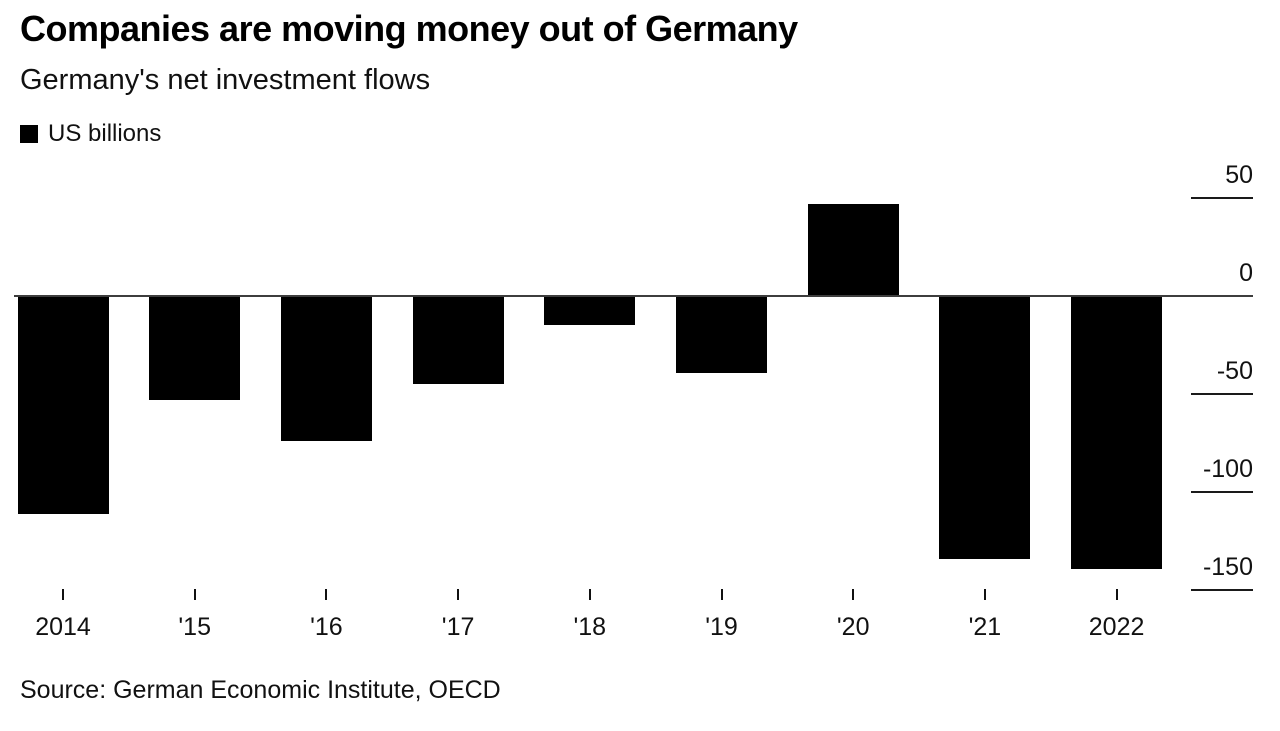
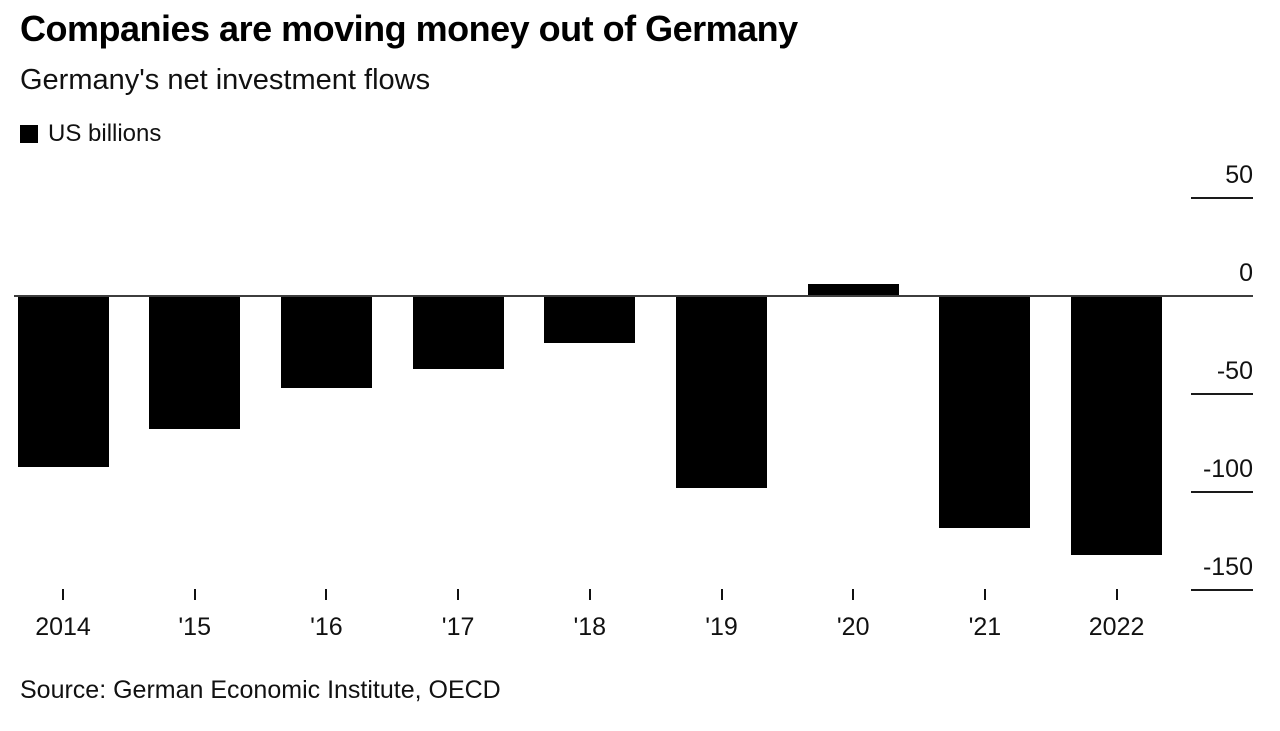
2014: -111 -> -87
'15: -53 -> -68
'16: -74 -> -47
'17: -45 -> -37
'18: -15 -> -24
'19: -39 -> -98
'20: 47 -> 6
'21: -134 -> -118
2022: -139 -> -132
